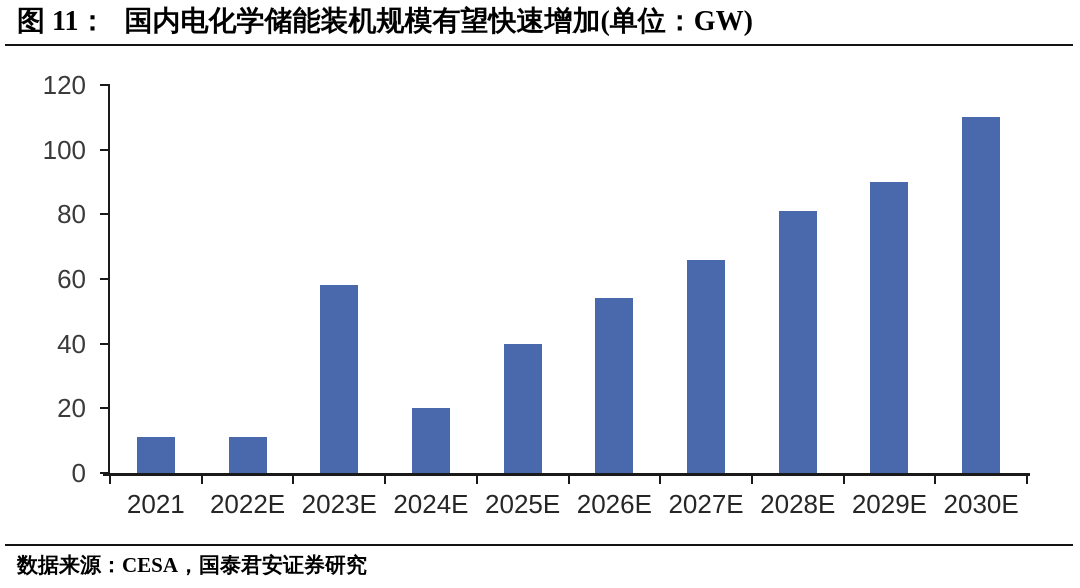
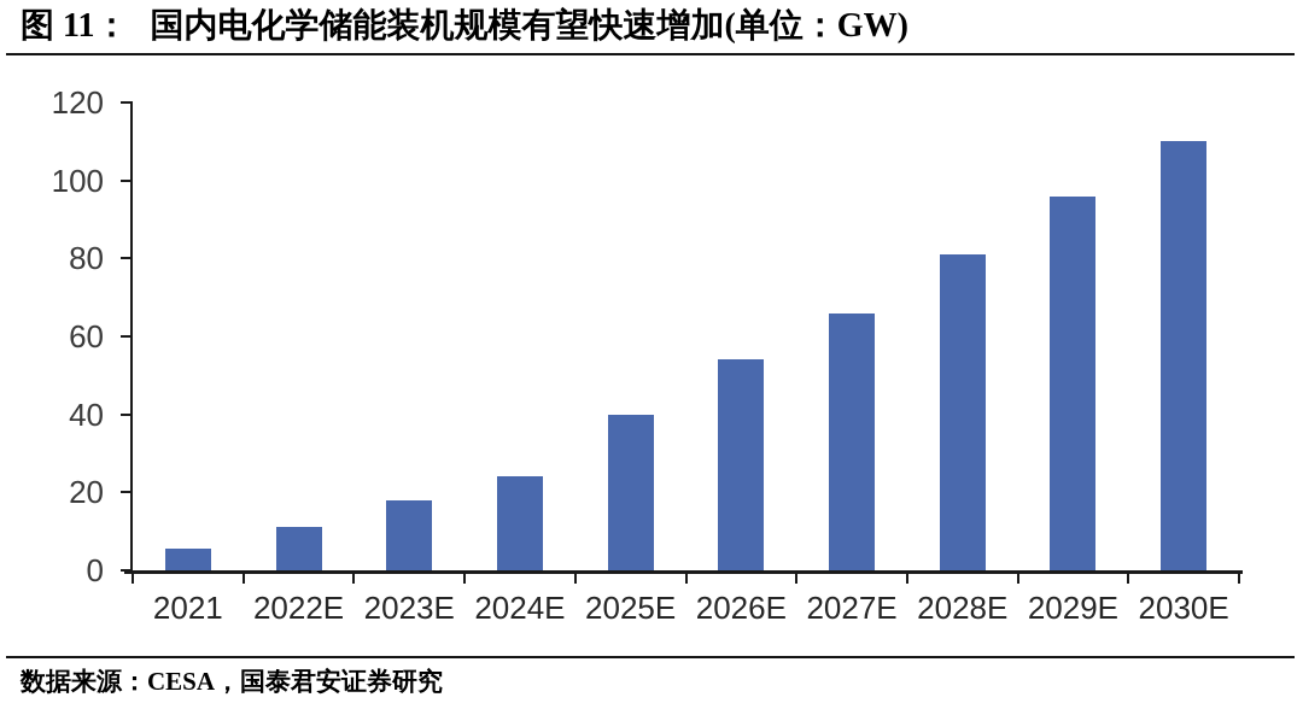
2021: 11 -> 6
2023E: 58 -> 18
2024E: 20 -> 24
2029E: 90 -> 96
